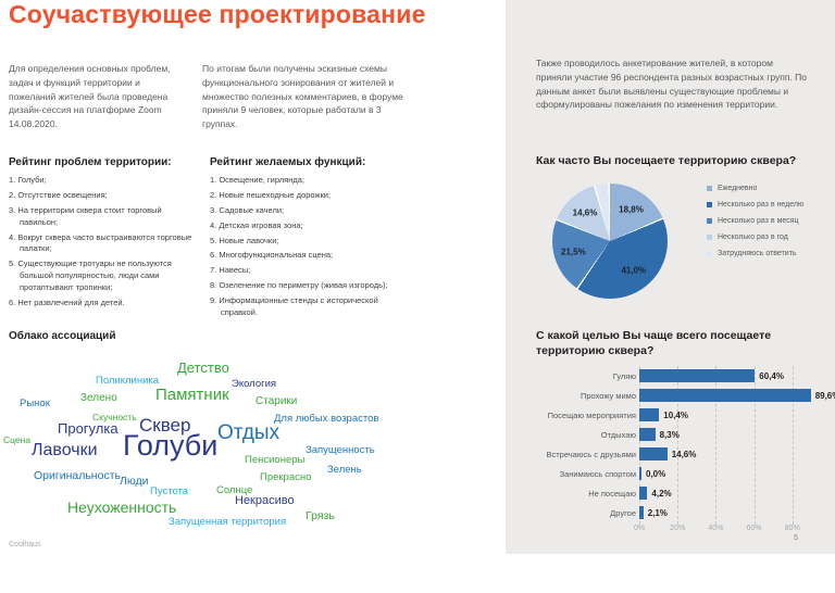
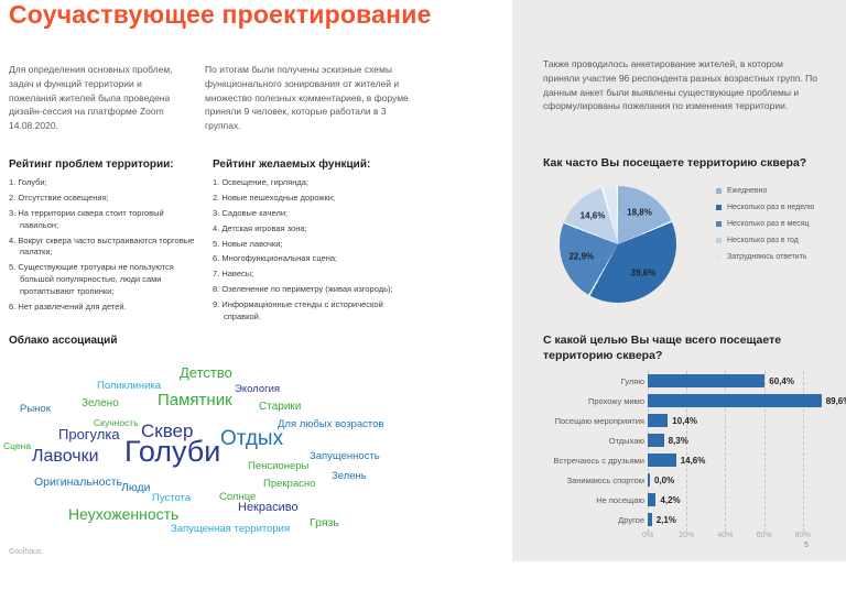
Как часто Вы посещаете территорию сквера?/Несколько раз в неделю: 41,0% -> 39,6%
Как часто Вы посещаете территорию сквера?/Несколько раз в месяц: 21,5% -> 22,9%
